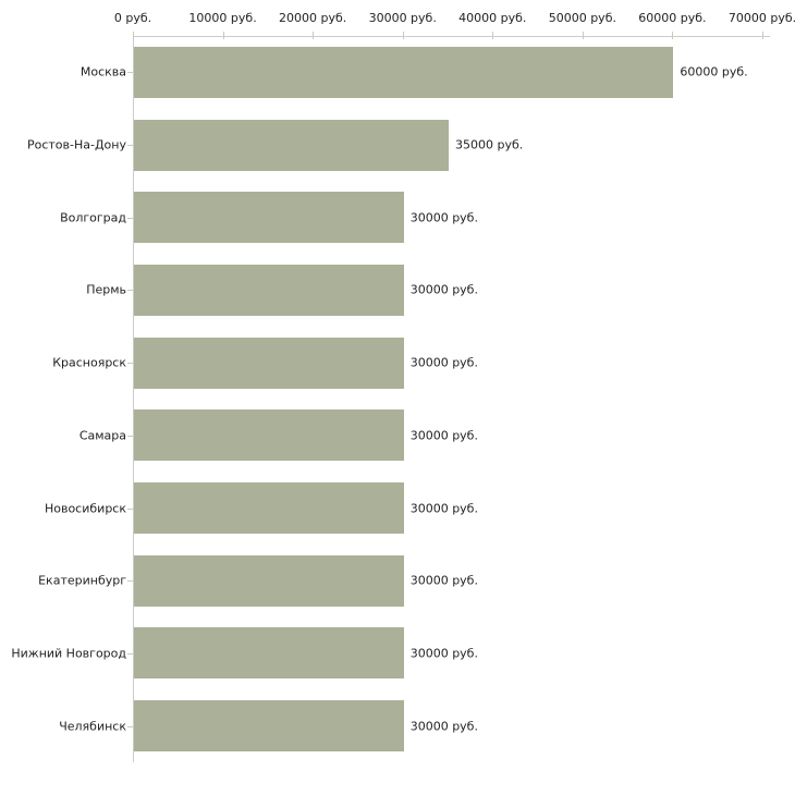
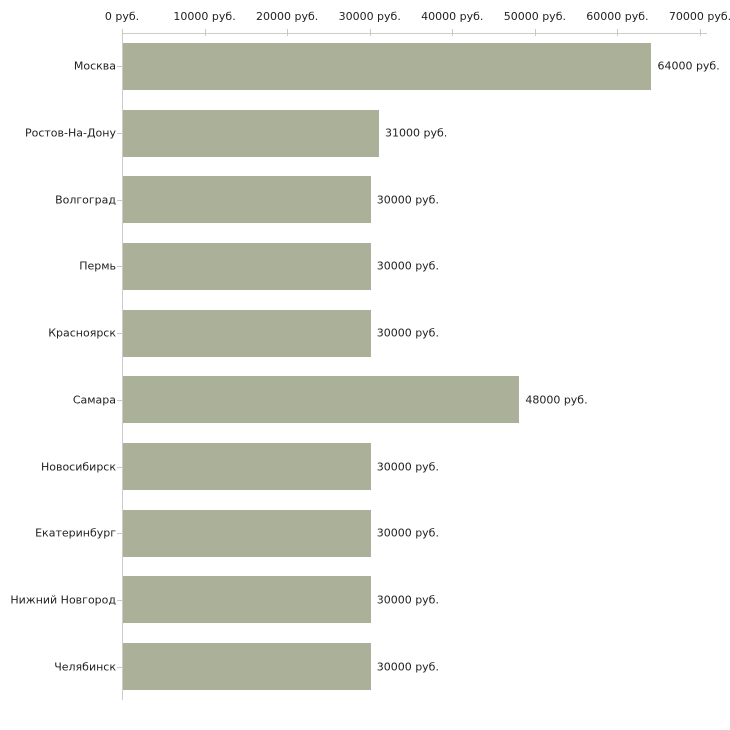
Москва: 60000 -> 64000
Ростов-На-Дону: 35000 -> 31000
Самара: 30000 -> 48000
